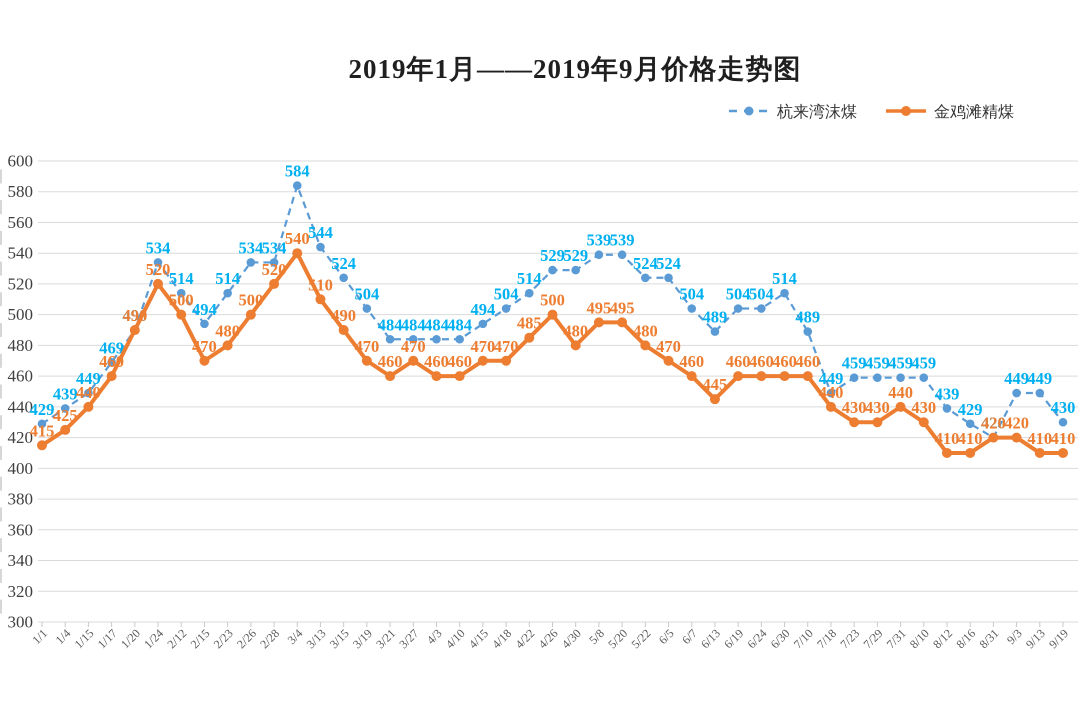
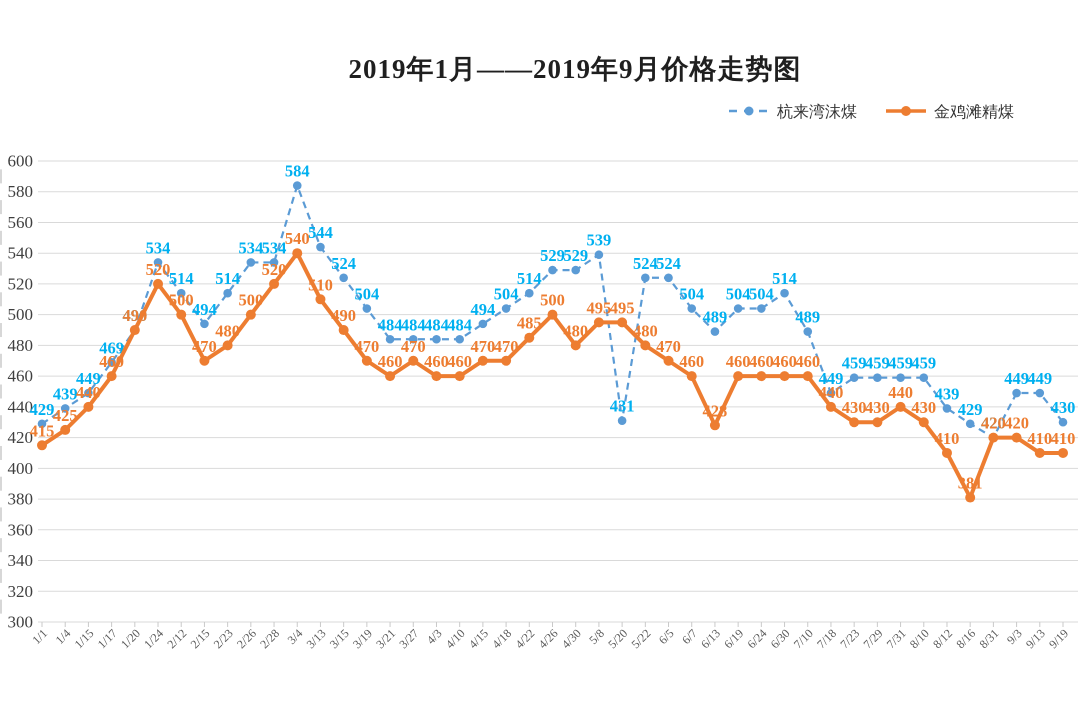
杭来湾沫煤/5/20: 539 -> 431
金鸡滩精煤/6/13: 445 -> 428
金鸡滩精煤/8/16: 410 -> 381
